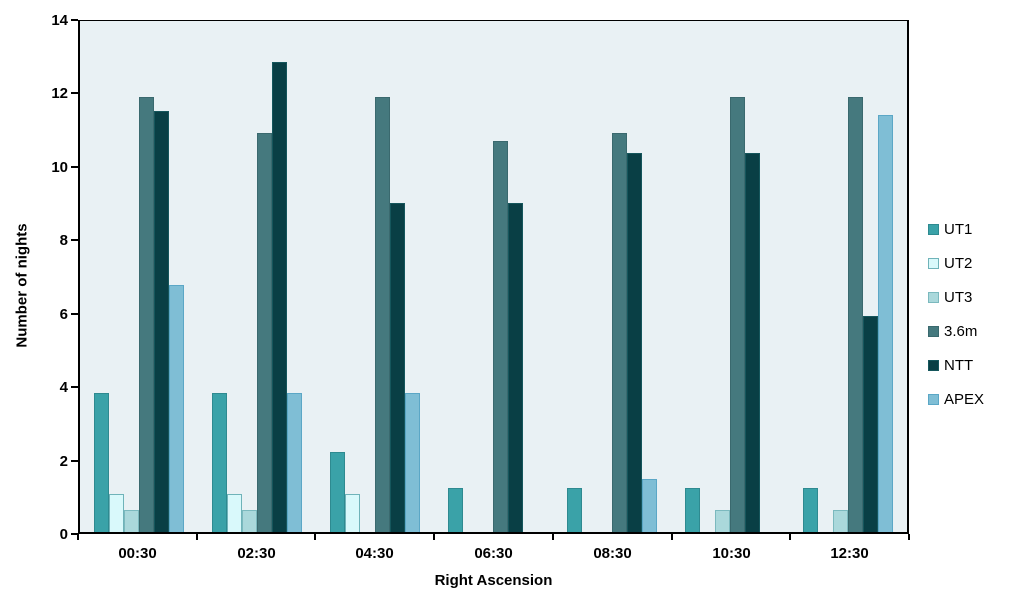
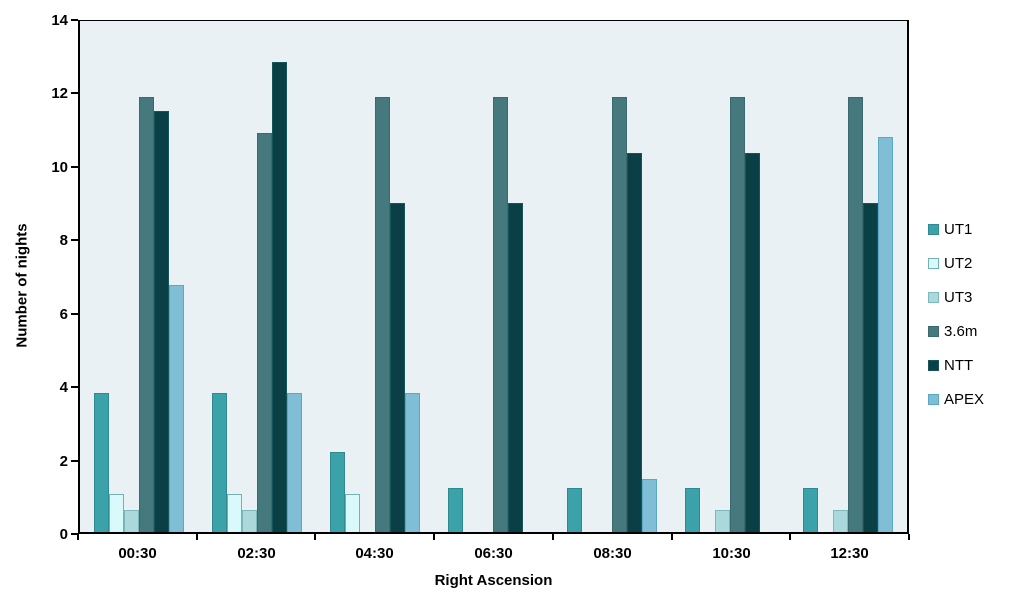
3.6m/06:30: 10.7 -> 11.9
3.6m/08:30: 10.9 -> 11.9
NTT/12:30: 5.9 -> 9.0
APEX/12:30: 11.4 -> 10.8
